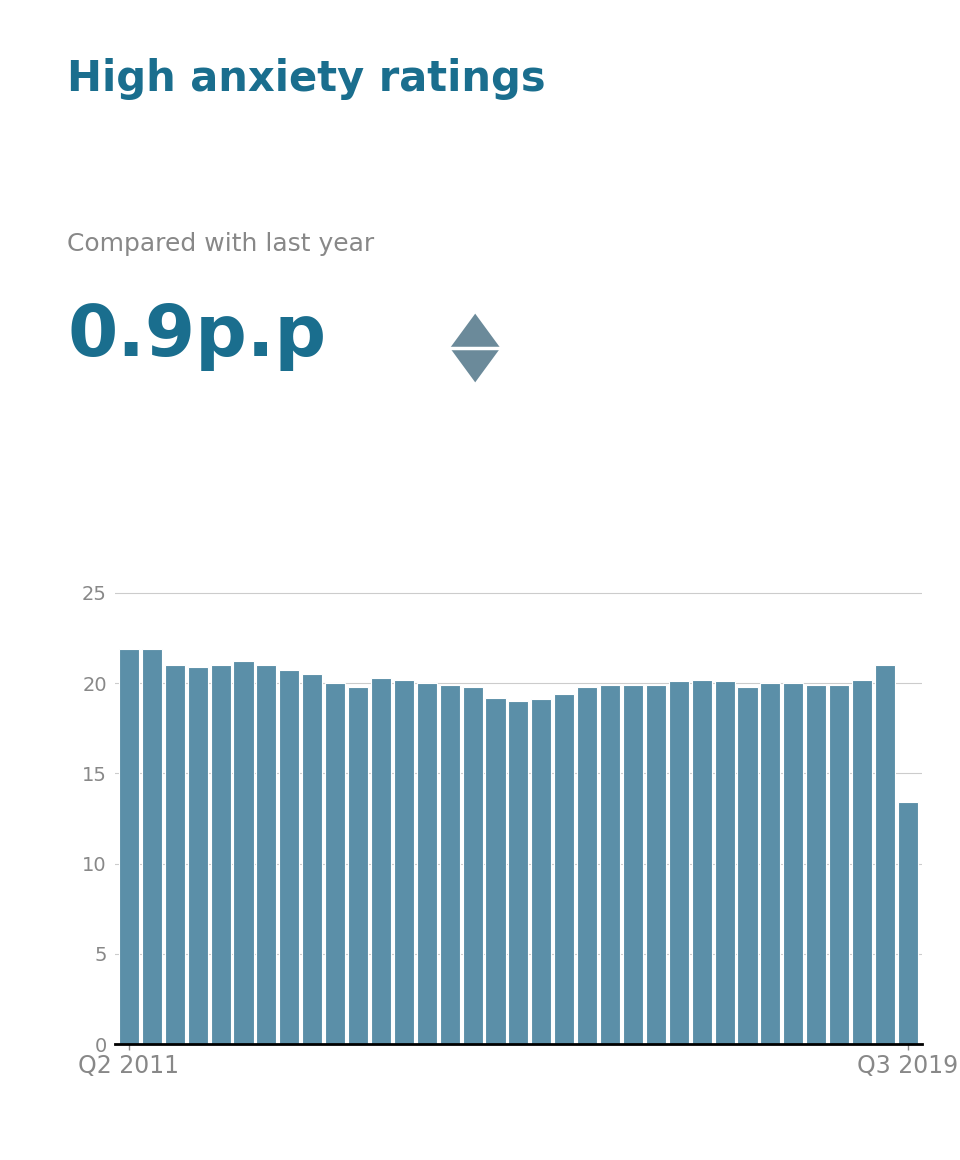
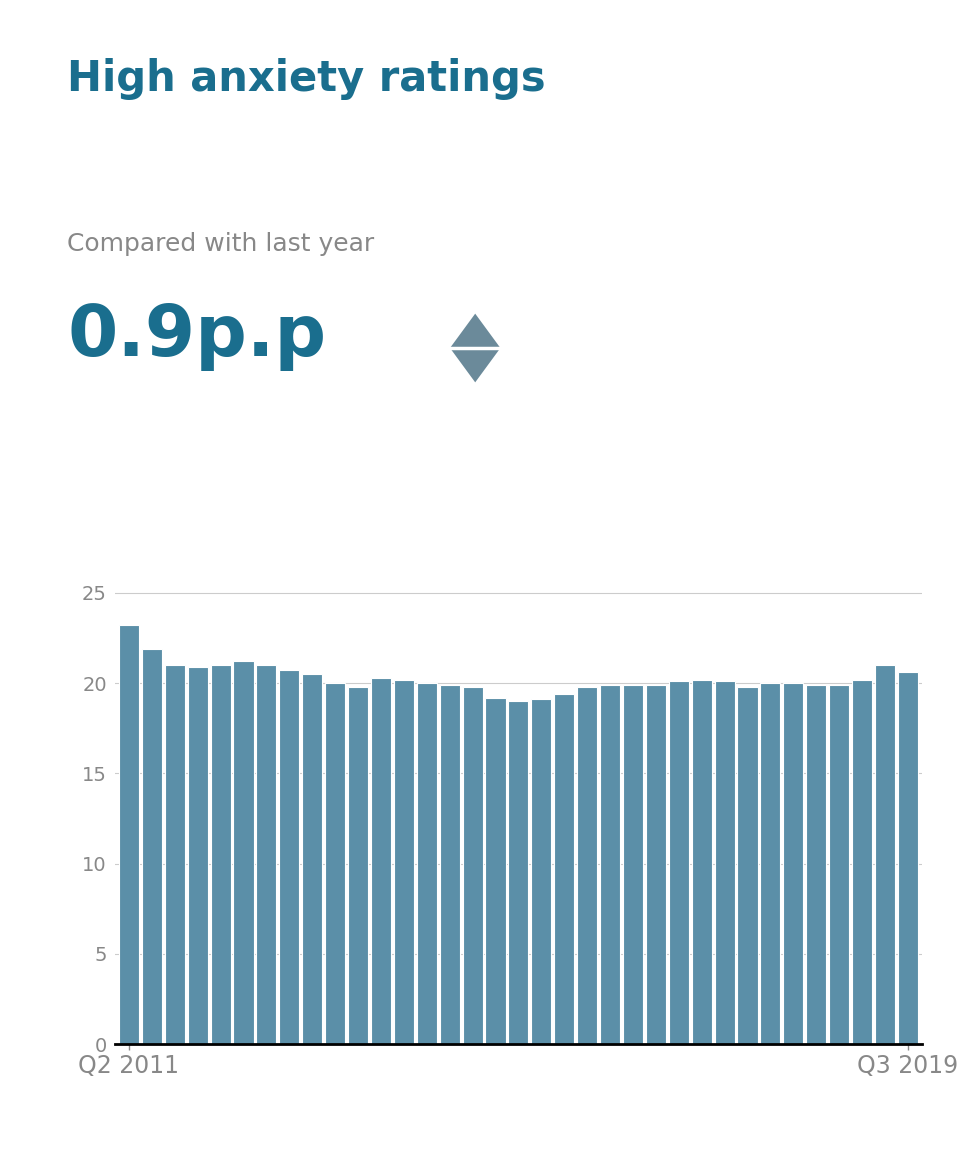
Q2 2011: 21.9 -> 23.2
Q3 2019: 13.4 -> 20.6
